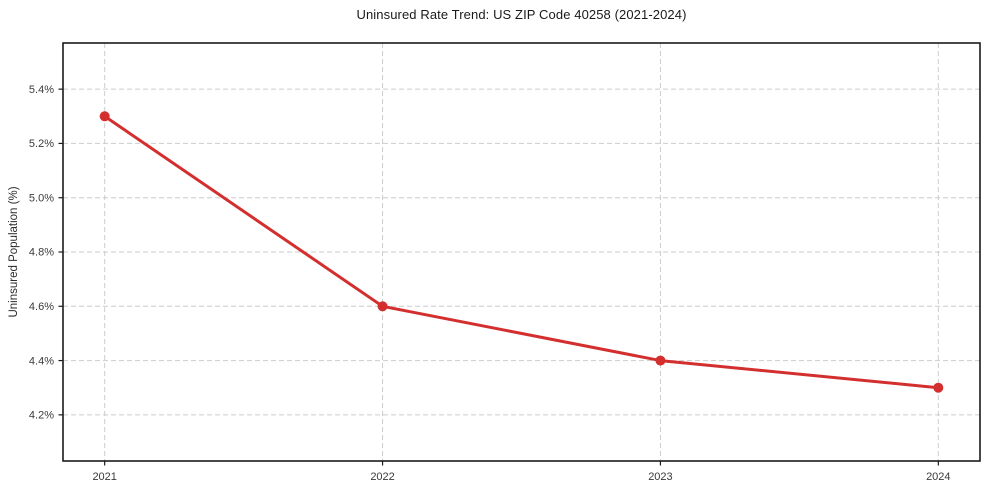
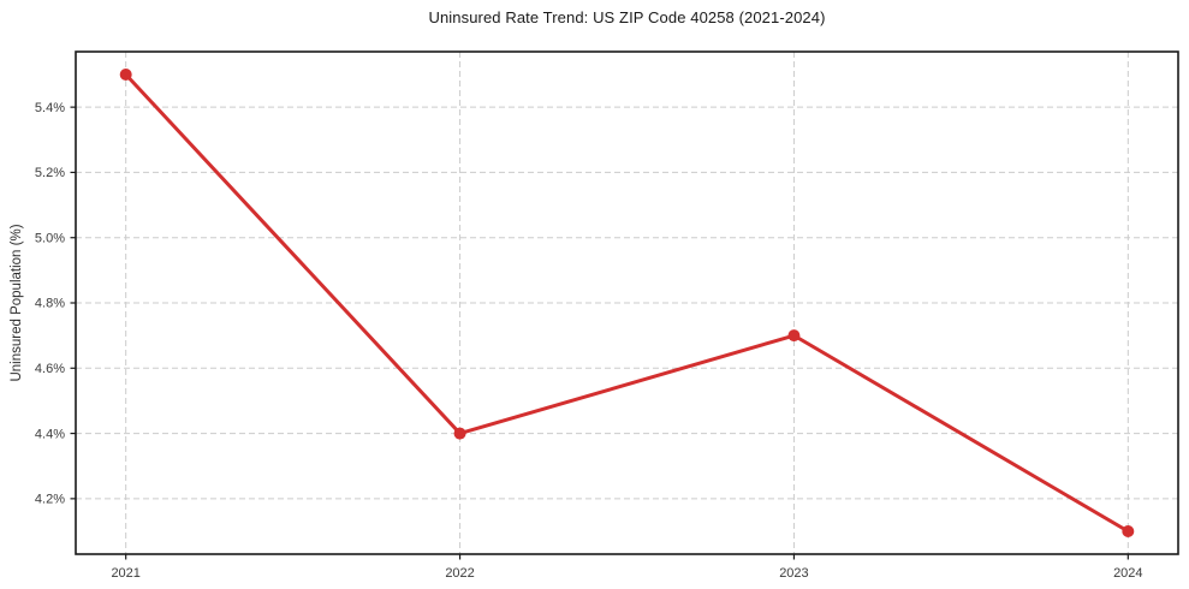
2021: 5.3% -> 5.5%
2022: 4.6% -> 4.4%
2023: 4.4% -> 4.7%
2024: 4.3% -> 4.1%
